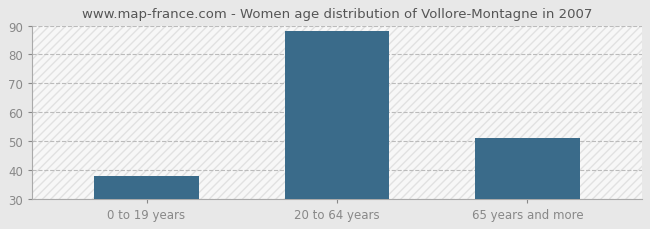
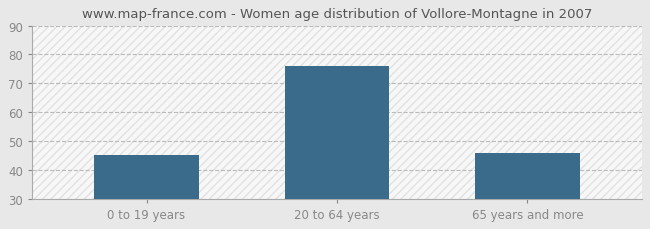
0 to 19 years: 38 -> 45
20 to 64 years: 88 -> 76
65 years and more: 51 -> 46
